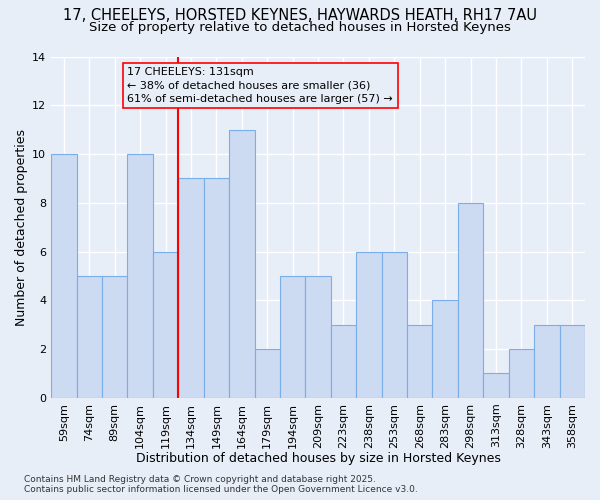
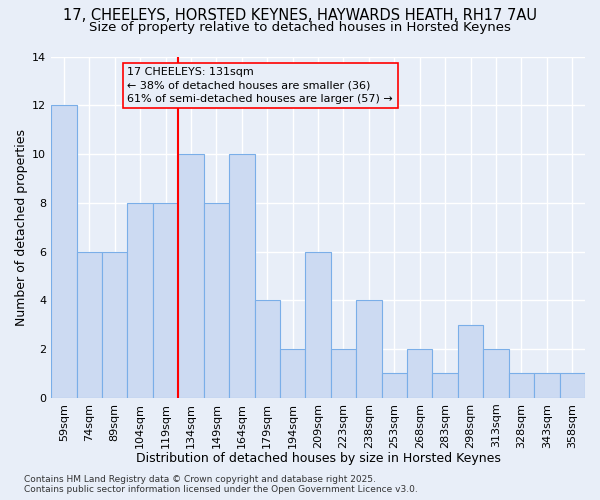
59sqm: 10 -> 12
74sqm: 5 -> 6
89sqm: 5 -> 6
104sqm: 10 -> 8
119sqm: 6 -> 8
134sqm: 9 -> 10
149sqm: 9 -> 8
164sqm: 11 -> 10
179sqm: 2 -> 4
194sqm: 5 -> 2
209sqm: 5 -> 6
223sqm: 3 -> 2
238sqm: 6 -> 4
253sqm: 6 -> 1
268sqm: 3 -> 2
283sqm: 4 -> 1
298sqm: 8 -> 3
313sqm: 1 -> 2
328sqm: 2 -> 1
343sqm: 3 -> 1
358sqm: 3 -> 1
